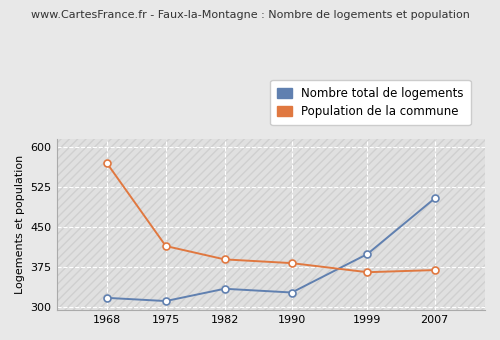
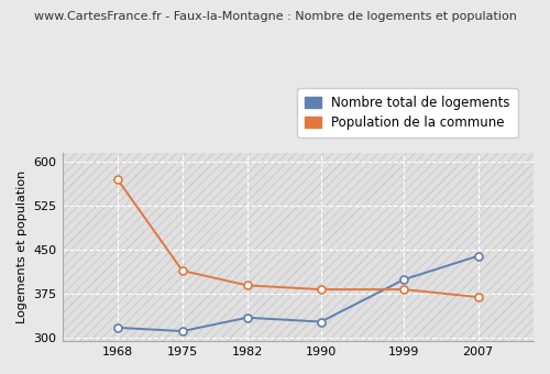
Population de la commune/1999: 366 -> 383
Nombre total de logements/2007: 504 -> 440
